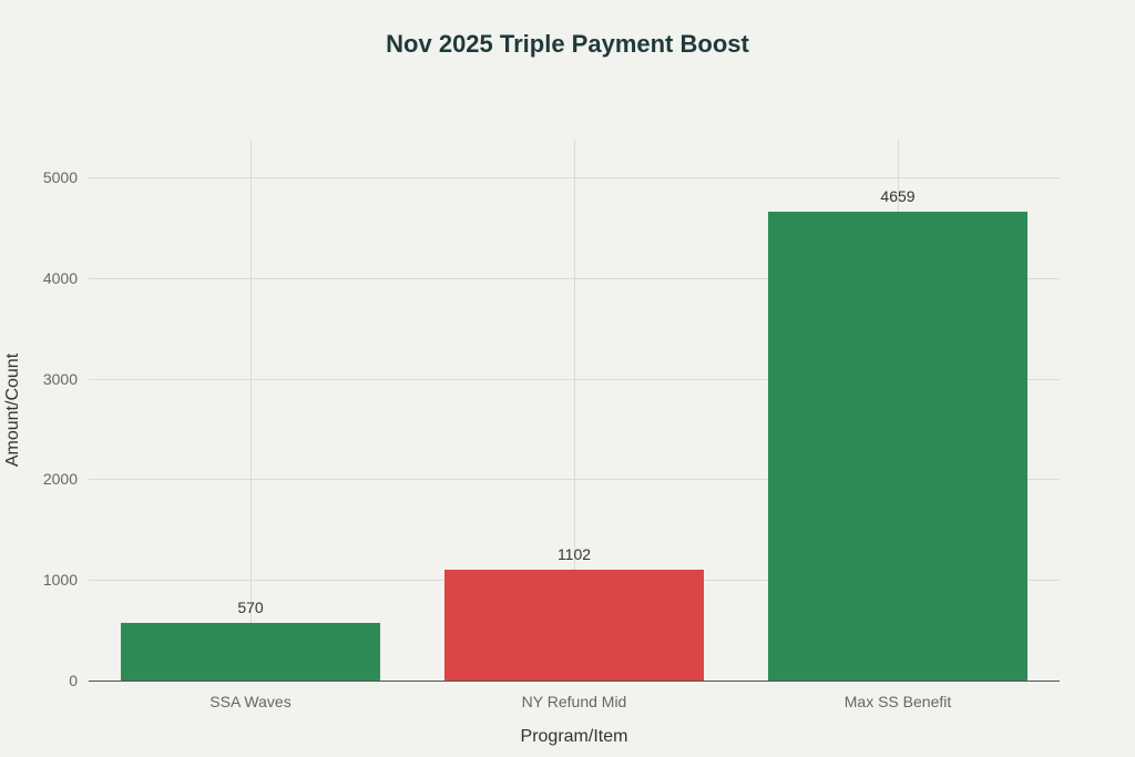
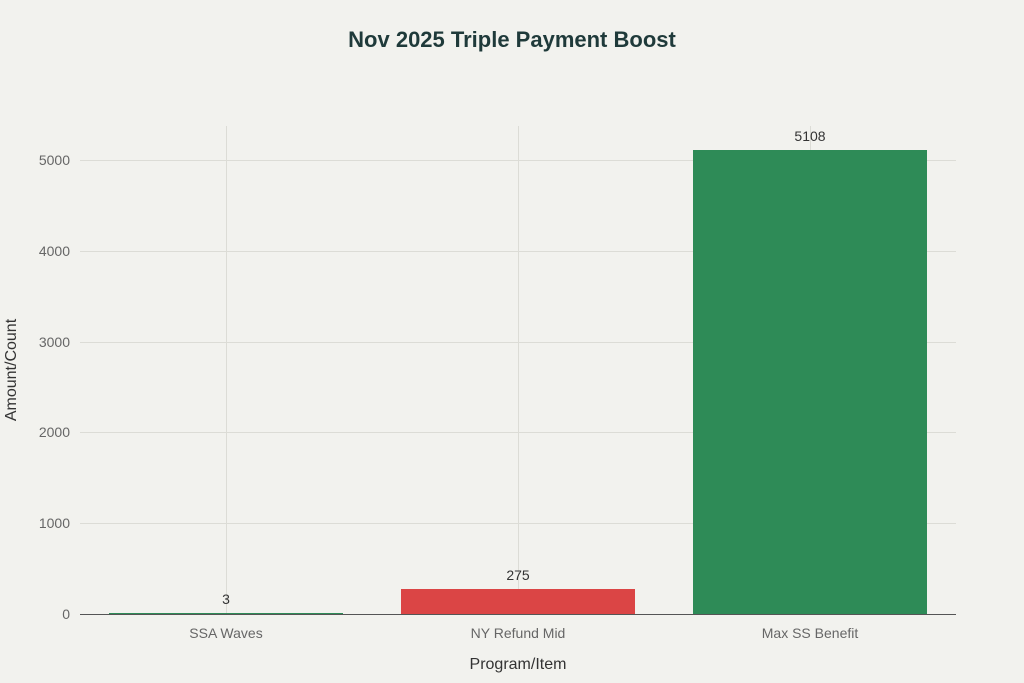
SSA Waves: 570 -> 3
NY Refund Mid: 1102 -> 275
Max SS Benefit: 4659 -> 5108
